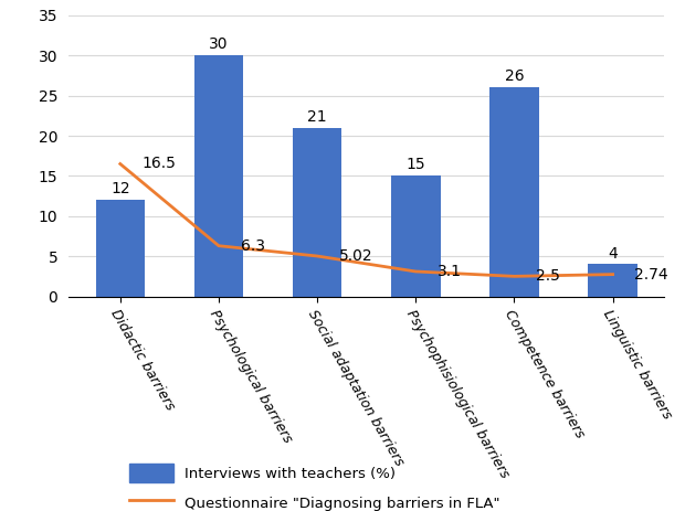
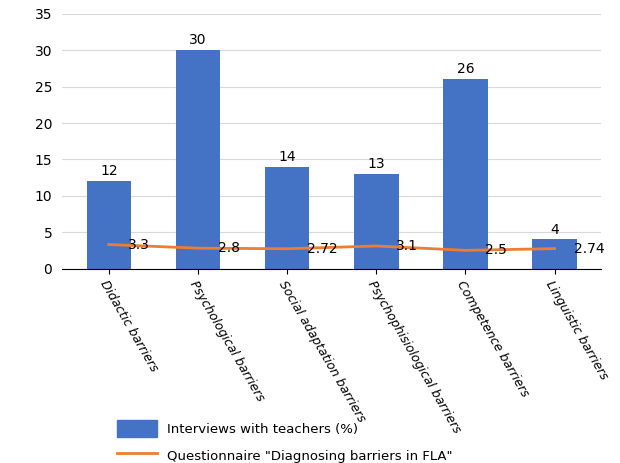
Questionnaire "Diagnosing barriers in FLA"/Didactic barriers: 16.5 -> 3.3
Questionnaire "Diagnosing barriers in FLA"/Psychological barriers: 6.3 -> 2.8
Interviews with teachers (%)/Social adaptation barriers: 21 -> 14
Questionnaire "Diagnosing barriers in FLA"/Social adaptation barriers: 5.02 -> 2.72
Interviews with teachers (%)/Psychophisiological barriers: 15 -> 13
